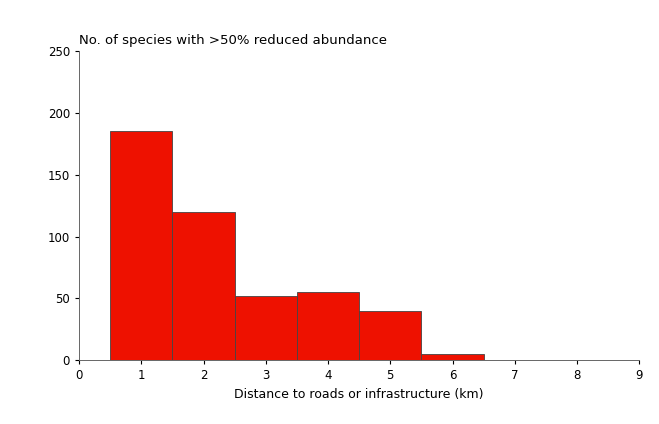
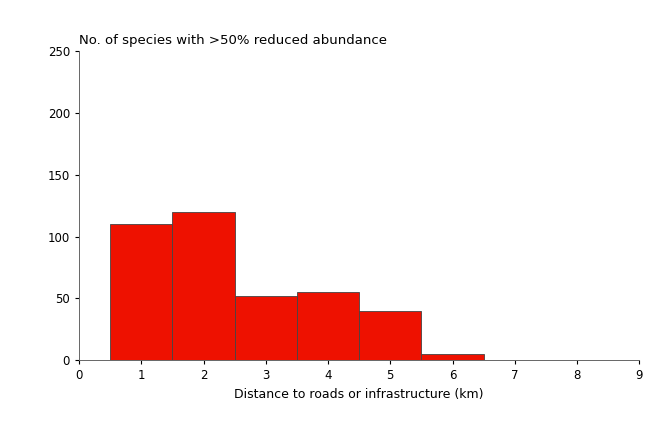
1: 185 -> 110
